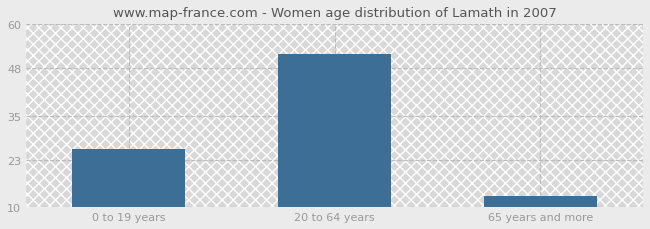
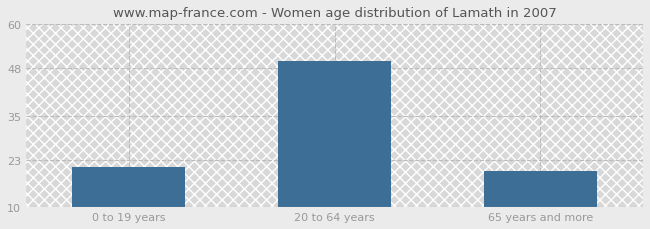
0 to 19 years: 26 -> 21
20 to 64 years: 52 -> 50
65 years and more: 13 -> 20
